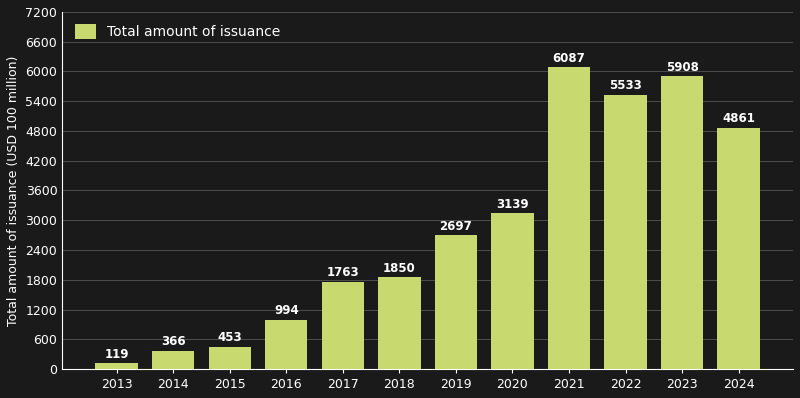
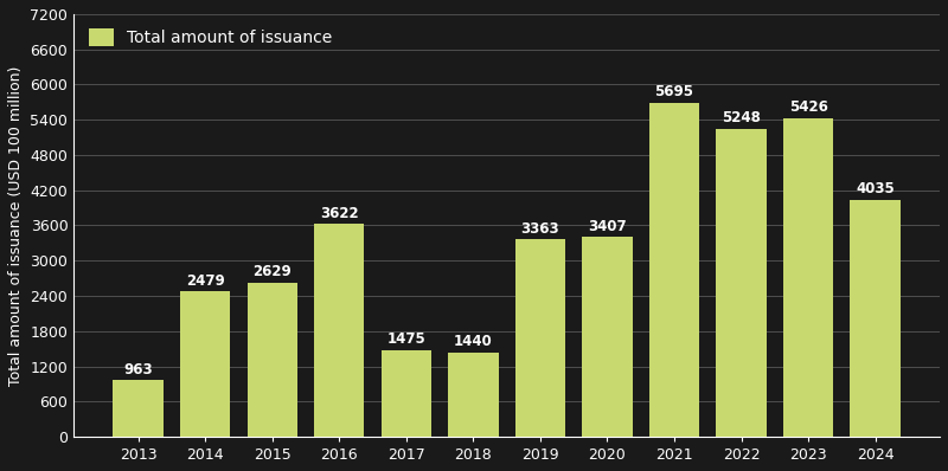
2013: 119 -> 963
2014: 366 -> 2479
2015: 453 -> 2629
2016: 994 -> 3622
2017: 1763 -> 1475
2018: 1850 -> 1440
2019: 2697 -> 3363
2020: 3139 -> 3407
2021: 6087 -> 5695
2022: 5533 -> 5248
2023: 5908 -> 5426
2024: 4861 -> 4035
